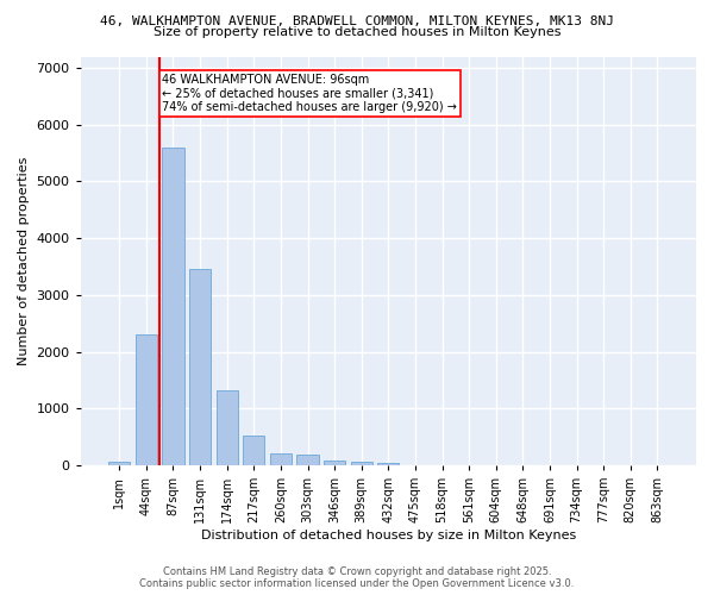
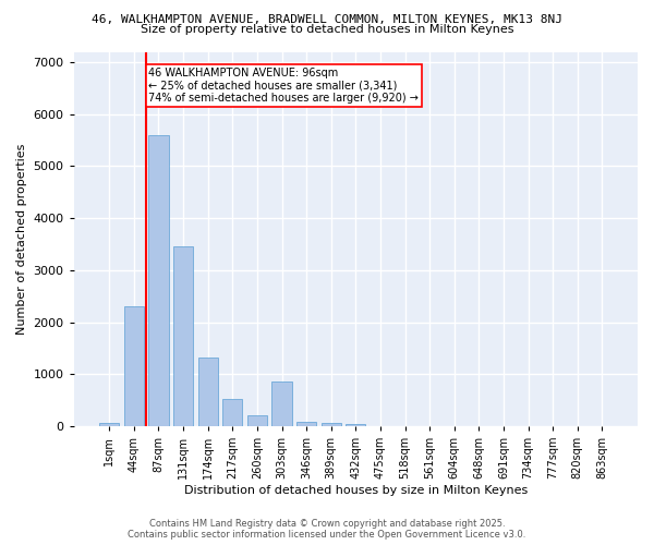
303sqm: 180 -> 850
